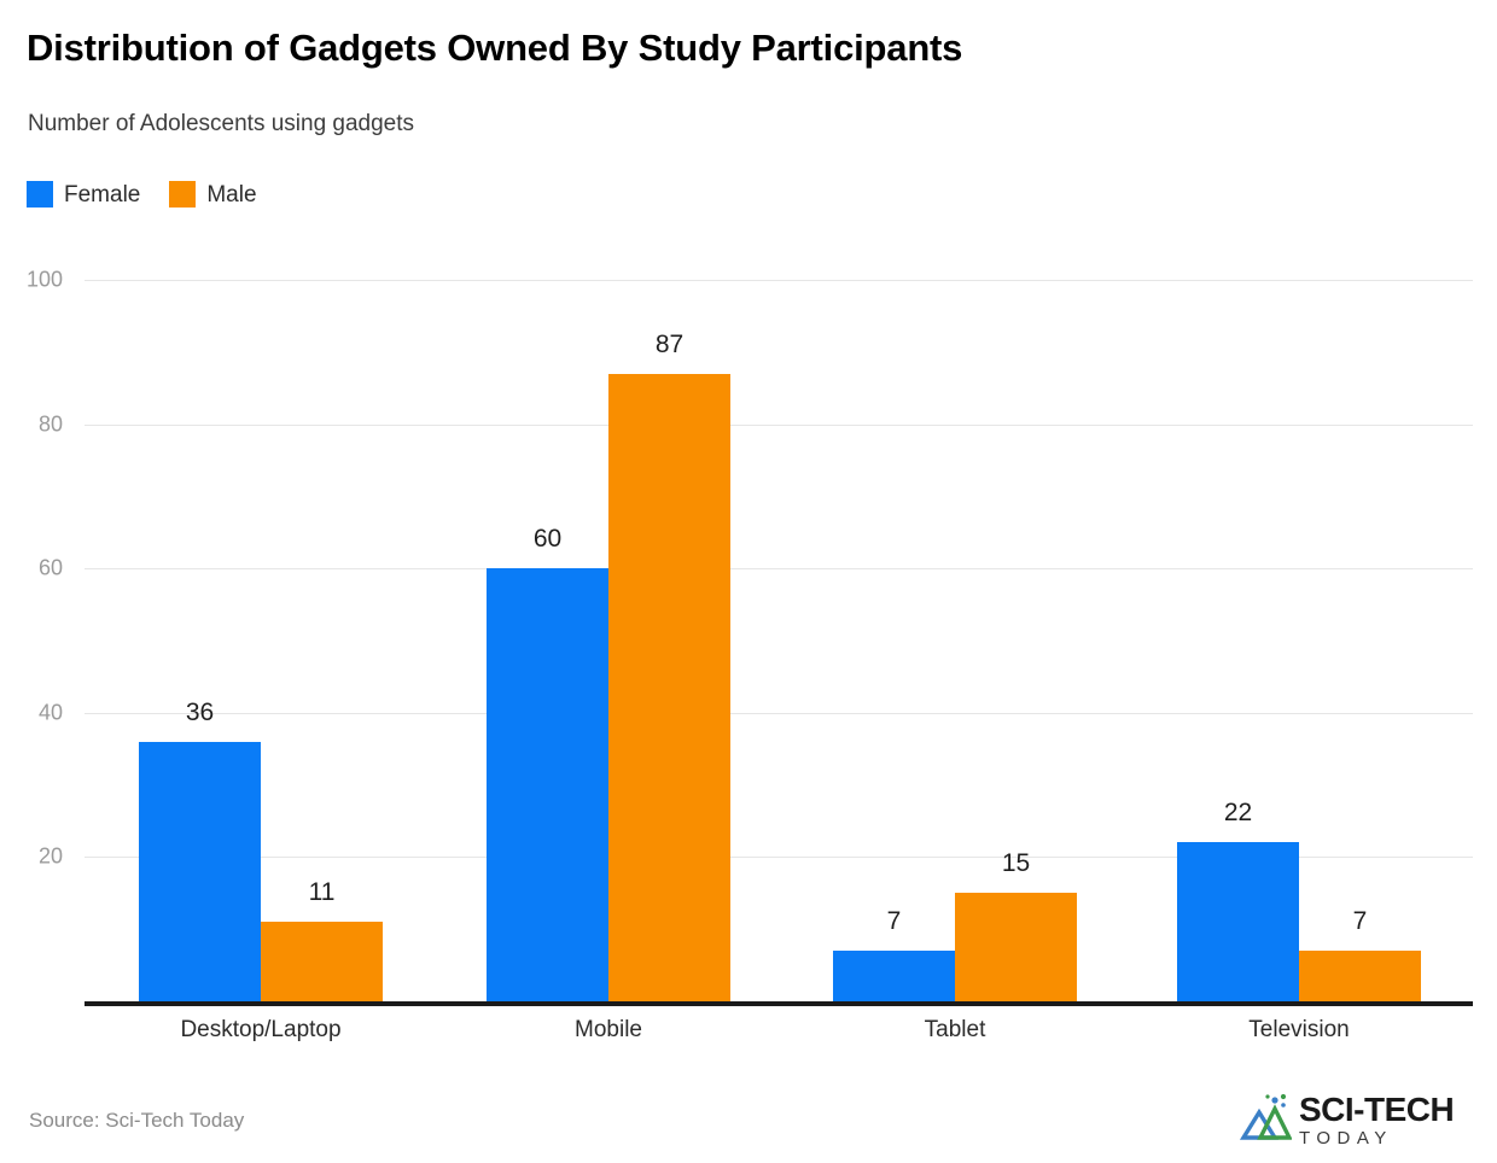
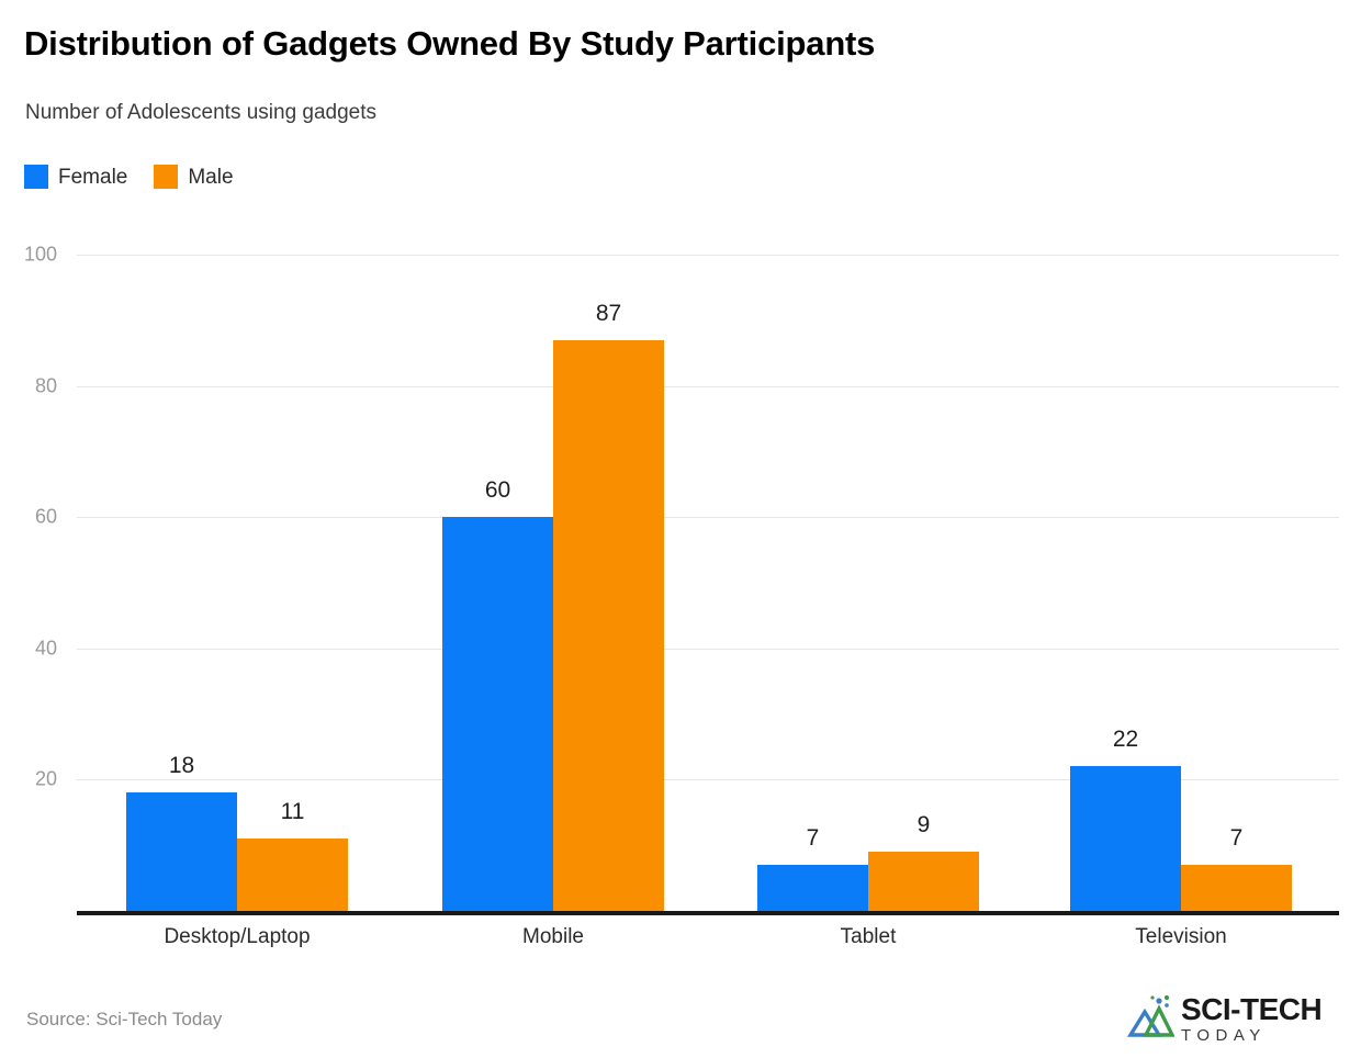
Female/Desktop/Laptop: 36 -> 18
Male/Tablet: 15 -> 9
